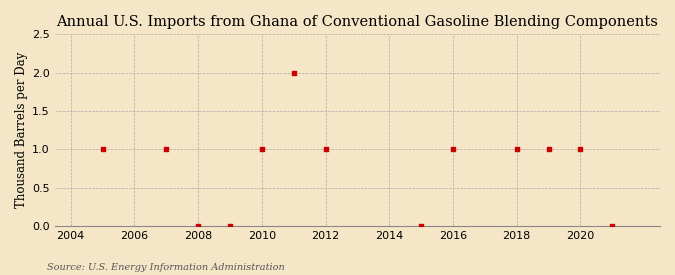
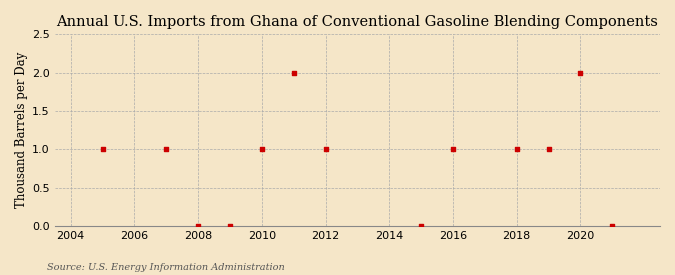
2020: 1 -> 2
